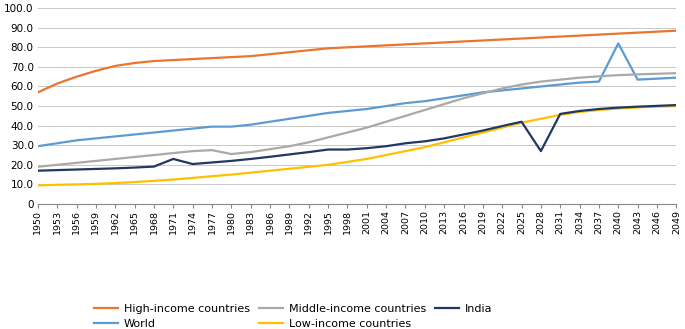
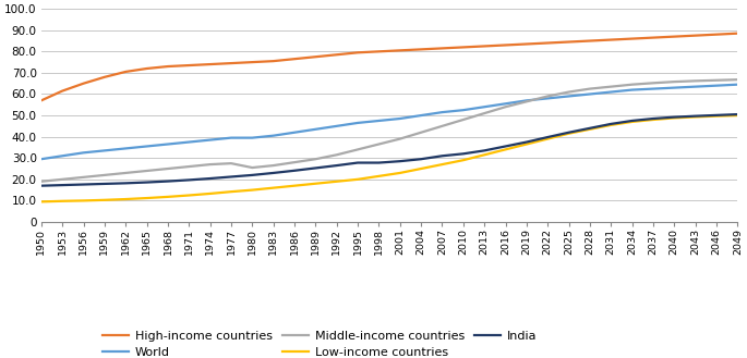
India/1971: 23 -> 20
India/2028: 27 -> 44
World/2040: 82 -> 63
